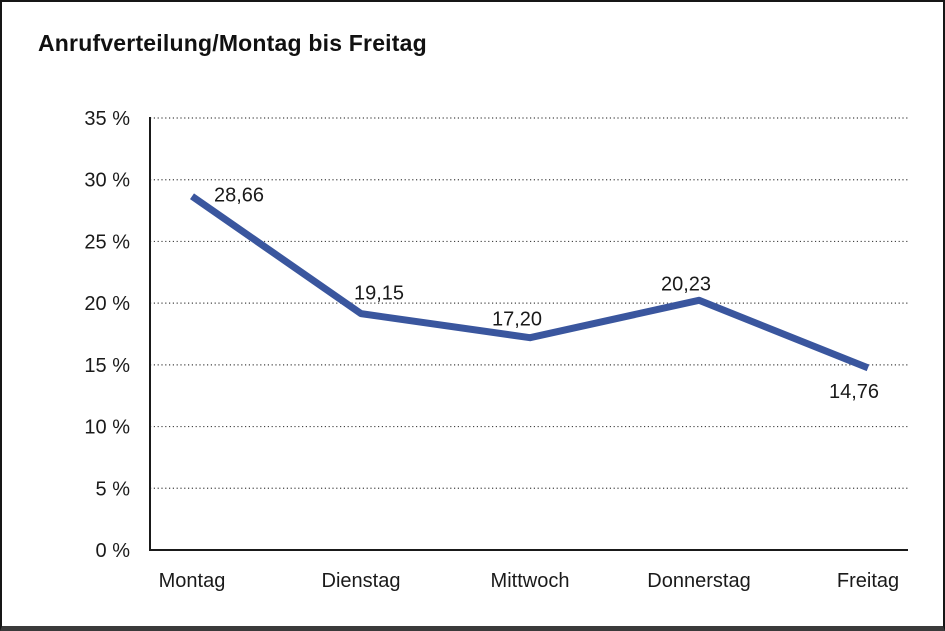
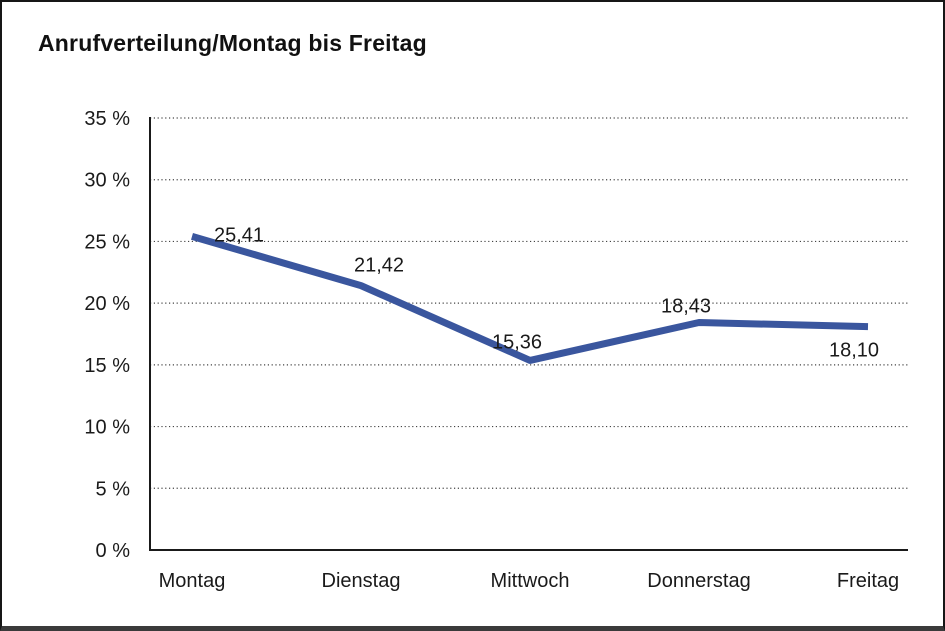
Montag: 28,66 -> 25,41
Dienstag: 19,15 -> 21,42
Mittwoch: 17,20 -> 15,36
Donnerstag: 20,23 -> 18,43
Freitag: 14,76 -> 18,10
